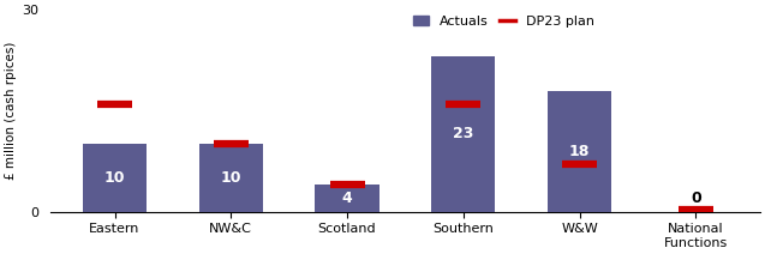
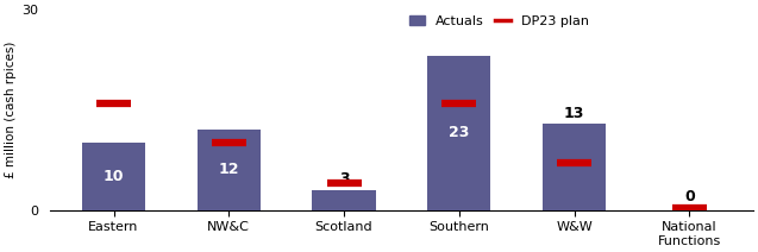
NW&C: 10 -> 12
Scotland: 4 -> 3
W&W: 18 -> 13
